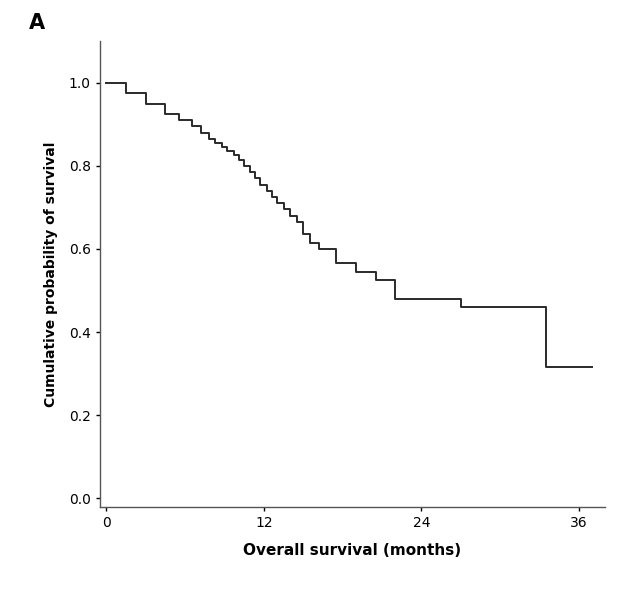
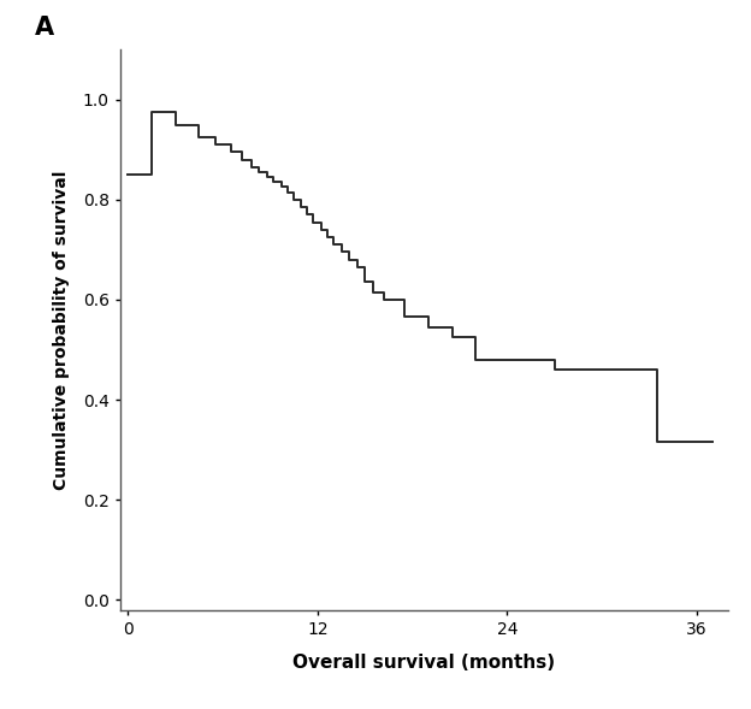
0: 1.000 -> 0.850
